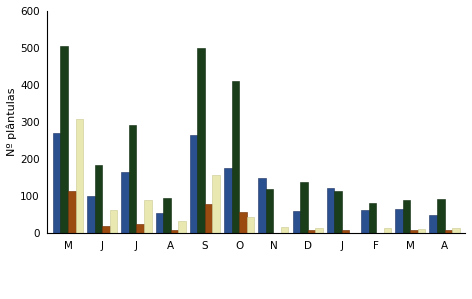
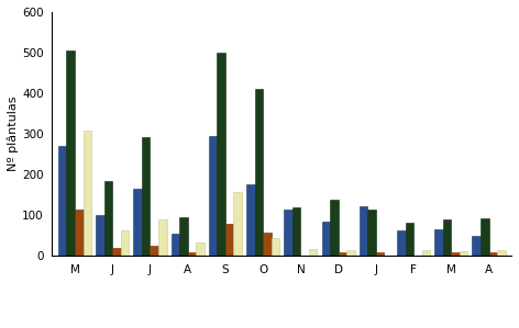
S/S: 265 -> 295
S/N: 150 -> 115
S/D: 60 -> 83
